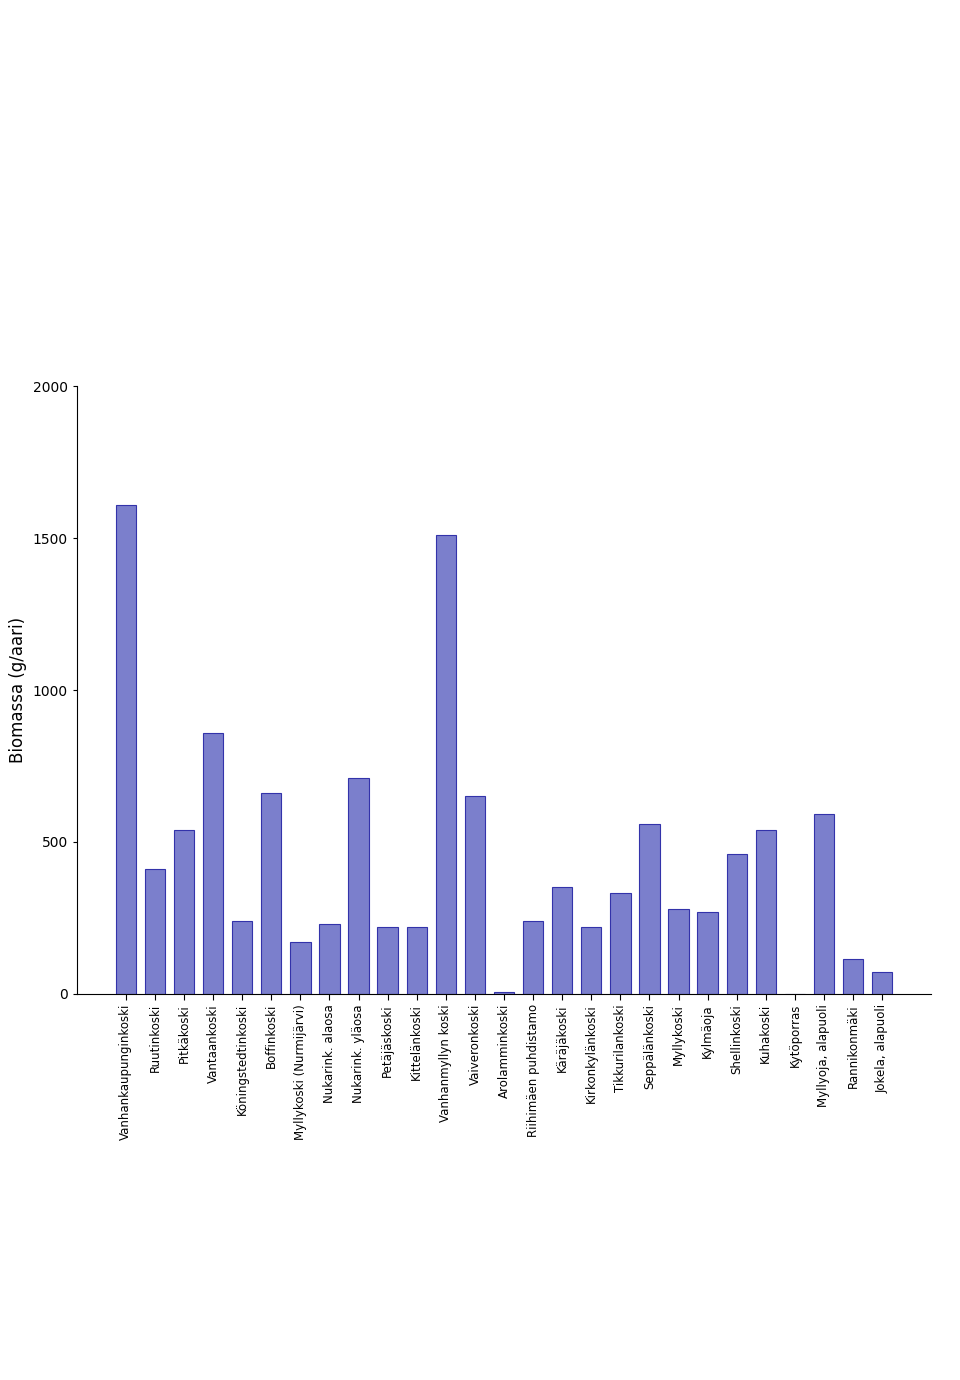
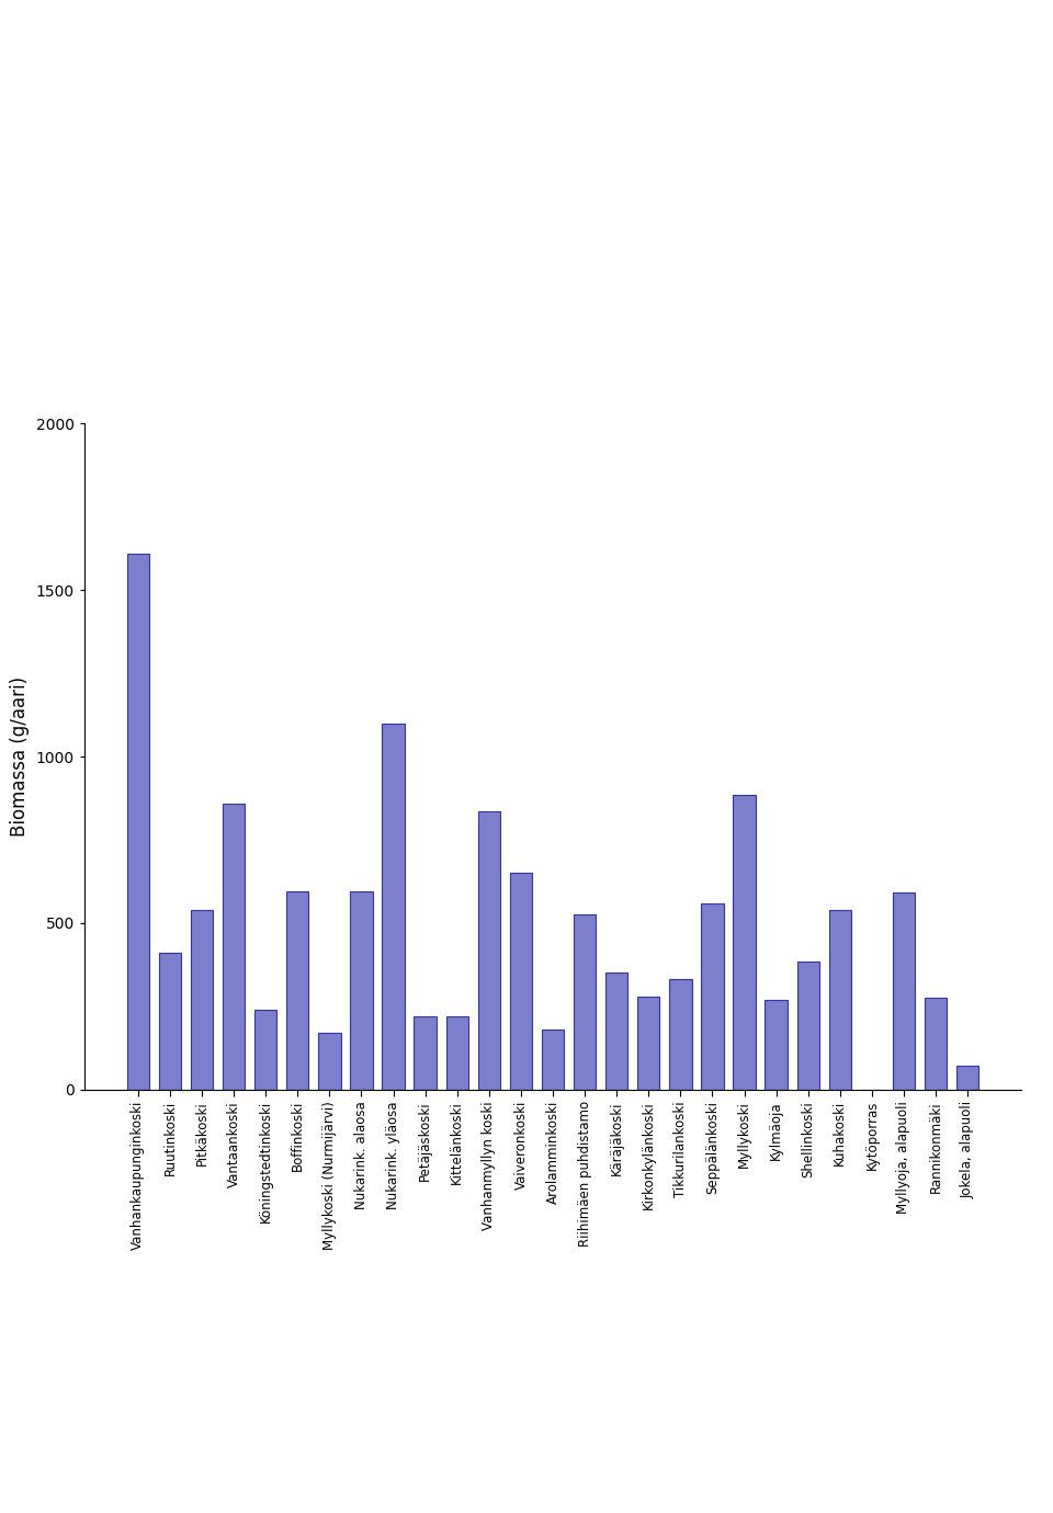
Boffinkoski: 660 -> 595
Nukarink. alaosa: 230 -> 595
Nukarink. yläosa: 710 -> 1100
Vanhanmyllyn koski: 1510 -> 835
Arolamminkoski: 5 -> 180
Riihimäen puhdistamo: 240 -> 525
Kirkonkylänkoski: 220 -> 280
Myllykoski: 280 -> 885
Shellinkoski: 460 -> 385
Rannikonmäki: 115 -> 275
